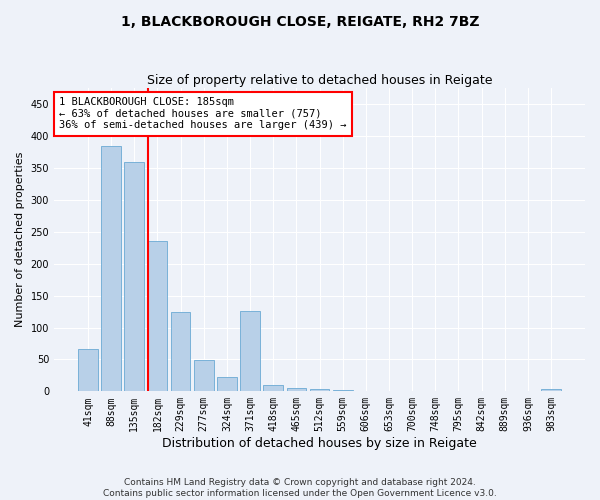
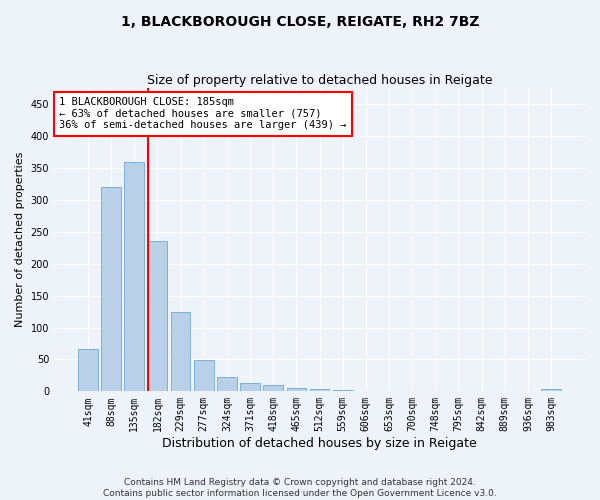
88sqm: 384 -> 320
371sqm: 126 -> 13
